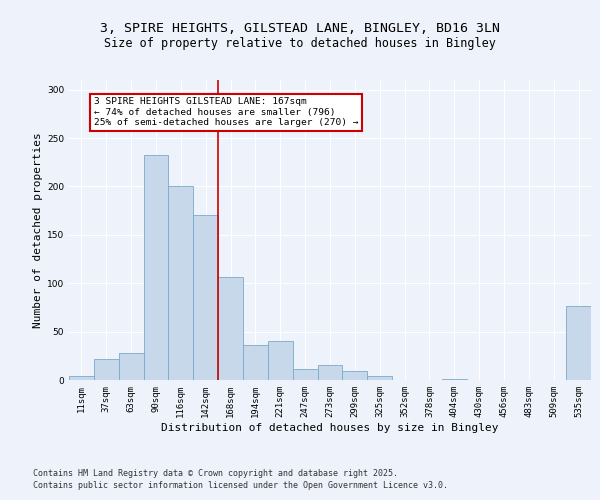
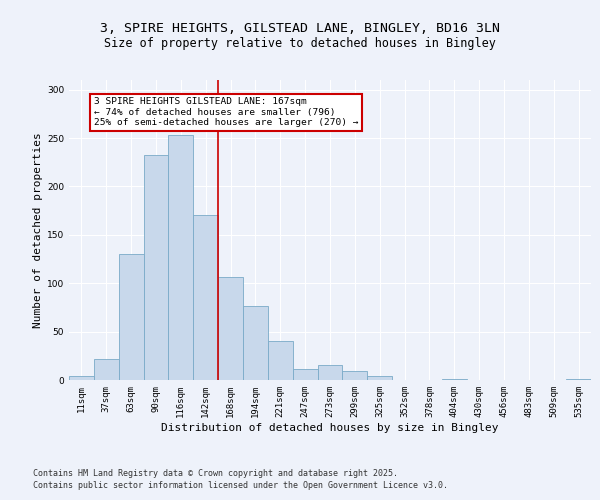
63sqm: 28 -> 130
116sqm: 200 -> 253
194sqm: 36 -> 76
535sqm: 76 -> 1
